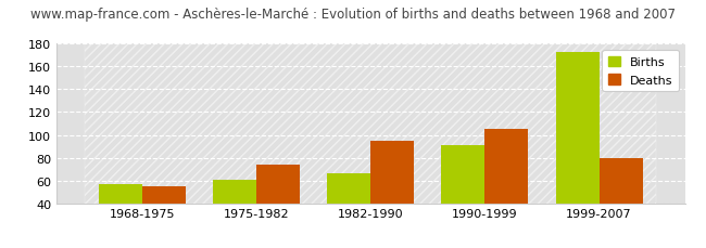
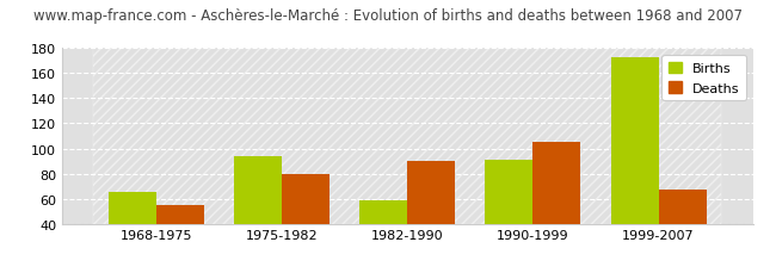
Births/1968-1975: 57 -> 65
Births/1975-1982: 61 -> 94
Deaths/1975-1982: 74 -> 80
Births/1982-1990: 66 -> 59
Deaths/1982-1990: 95 -> 90
Deaths/1999-2007: 80 -> 67
